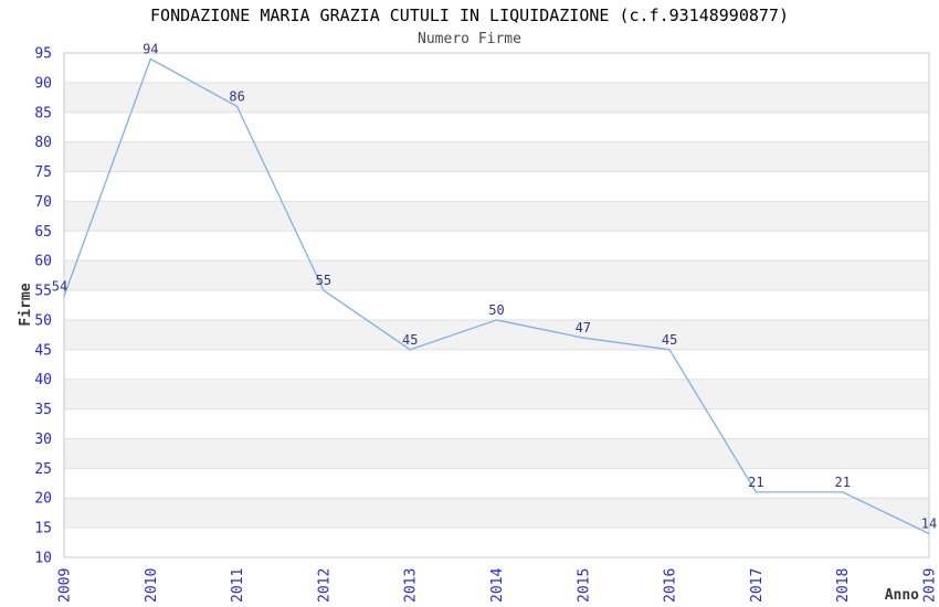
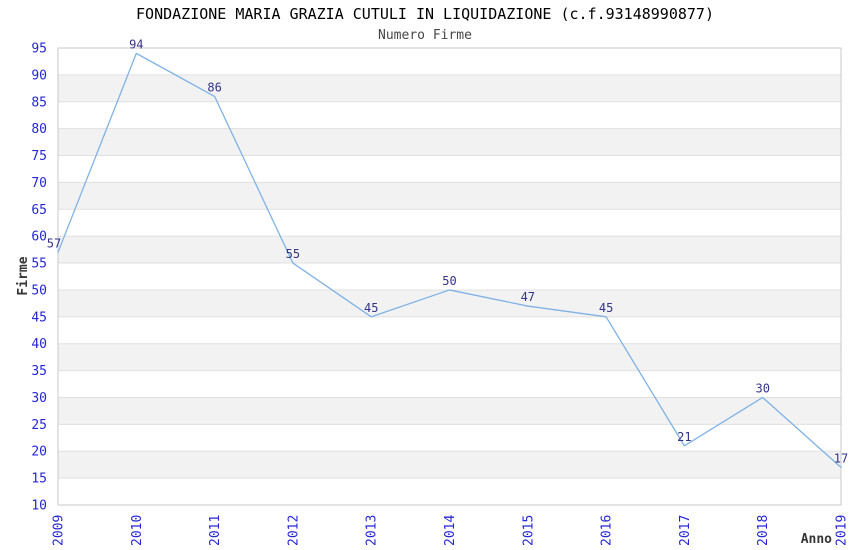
2009: 54 -> 57
2018: 21 -> 30
2019: 14 -> 17
